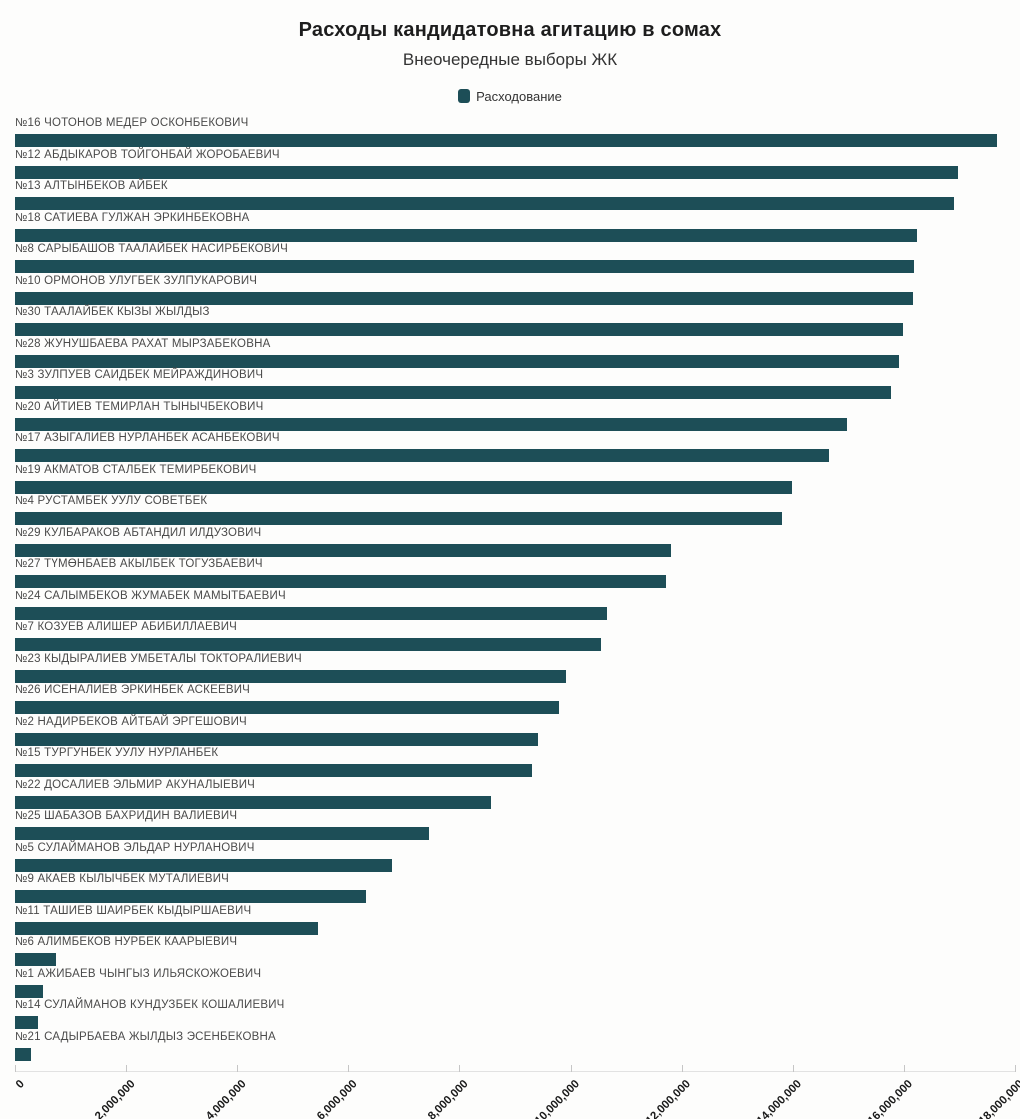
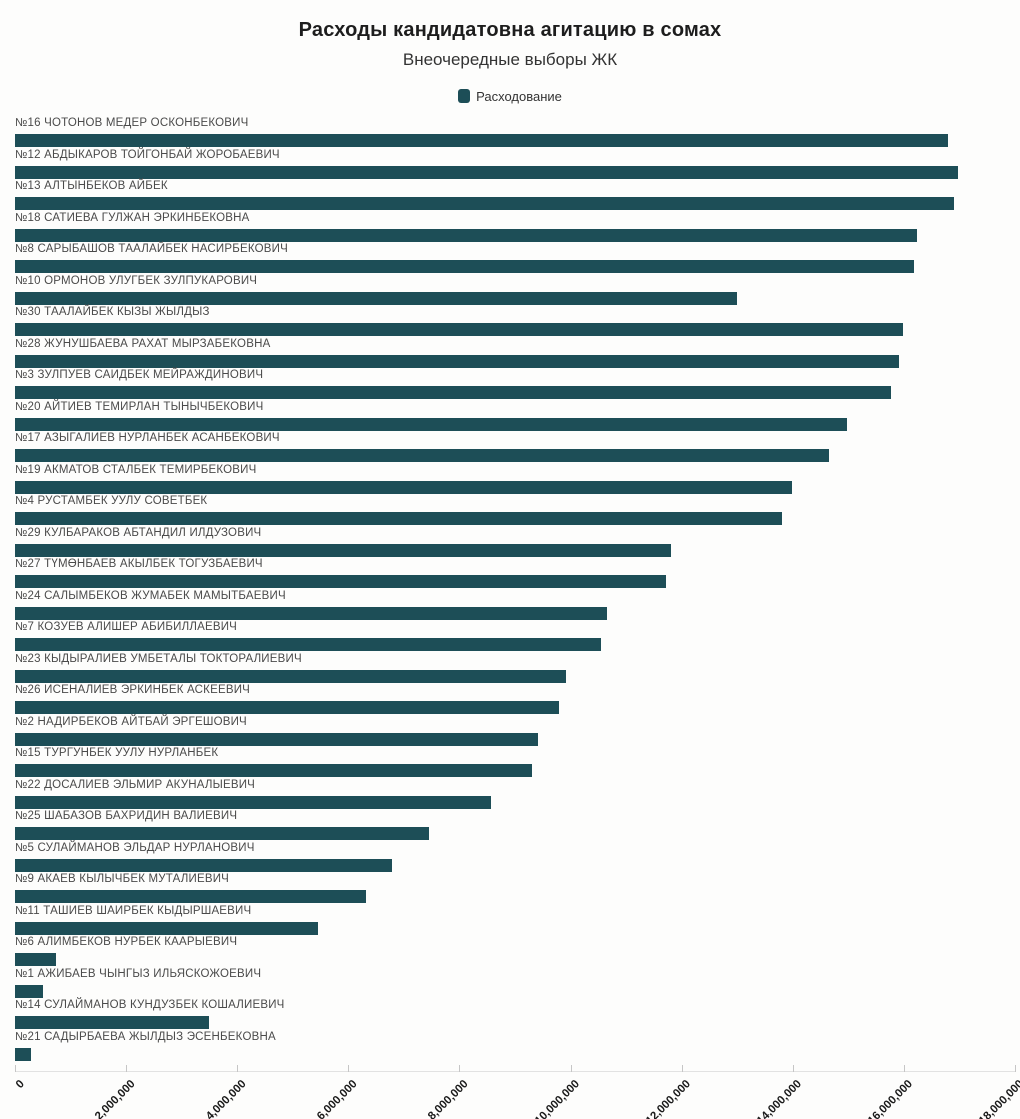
№16 ЧОТОНОВ МЕДЕР ОСКОНБЕКОВИЧ: 17700000 -> 16800000
№10 ОРМОНОВ УЛУГБЕК ЗУЛПУКАРОВИЧ: 16200000 -> 13000000
№14 СУЛАЙМАНОВ КУНДУЗБЕК КОШАЛИЕВИЧ: 400000 -> 3500000
